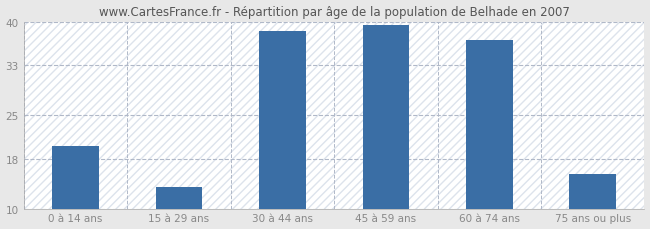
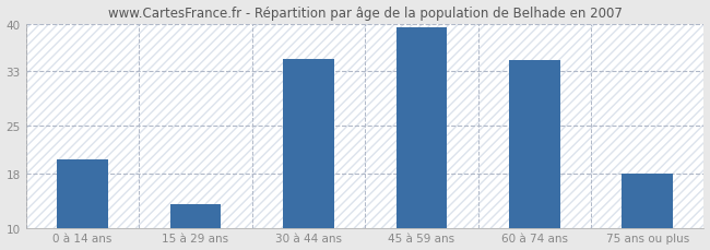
30 à 44 ans: 38.5 -> 34.8
60 à 74 ans: 37.0 -> 34.6
75 ans ou plus: 15.5 -> 18.0
